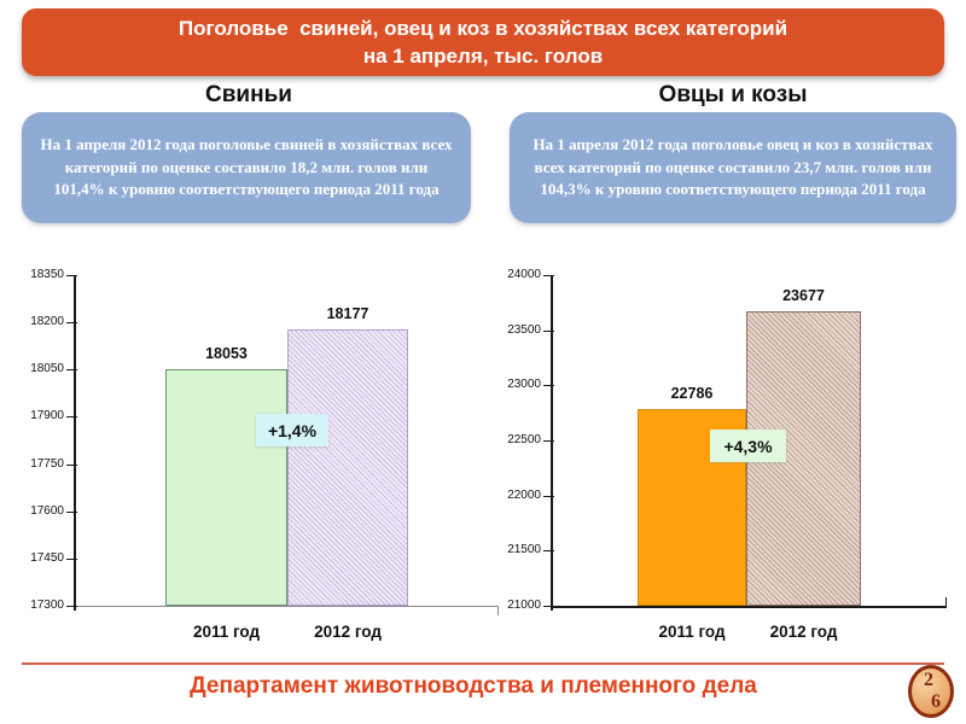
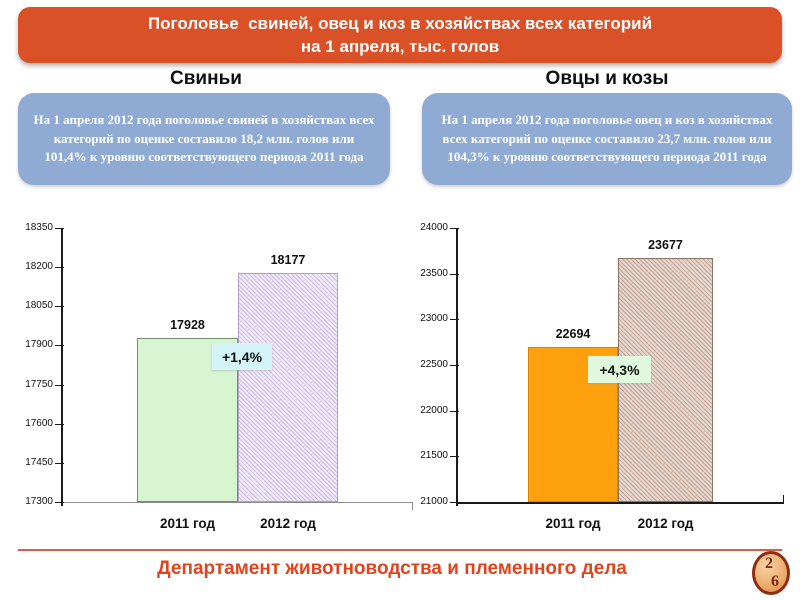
Свиньи/2011 год: 18053 -> 17928
Овцы и козы/2011 год: 22786 -> 22694
